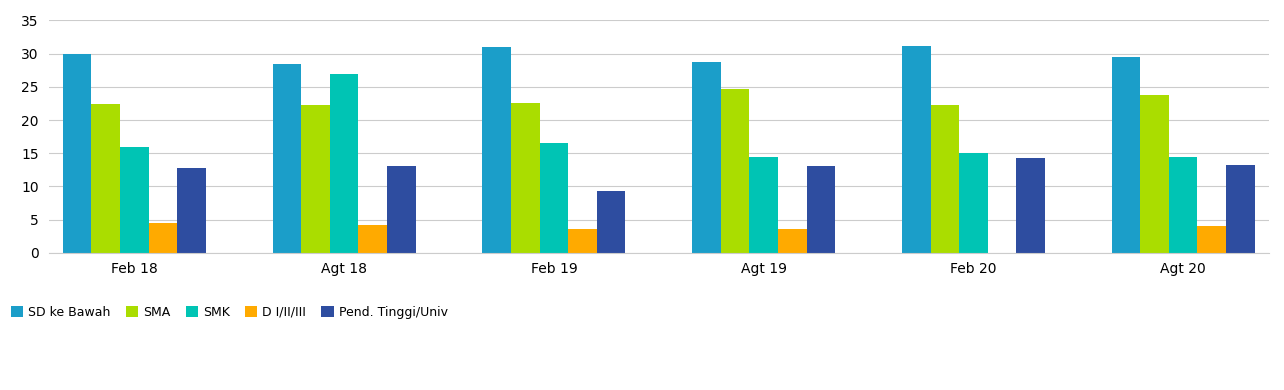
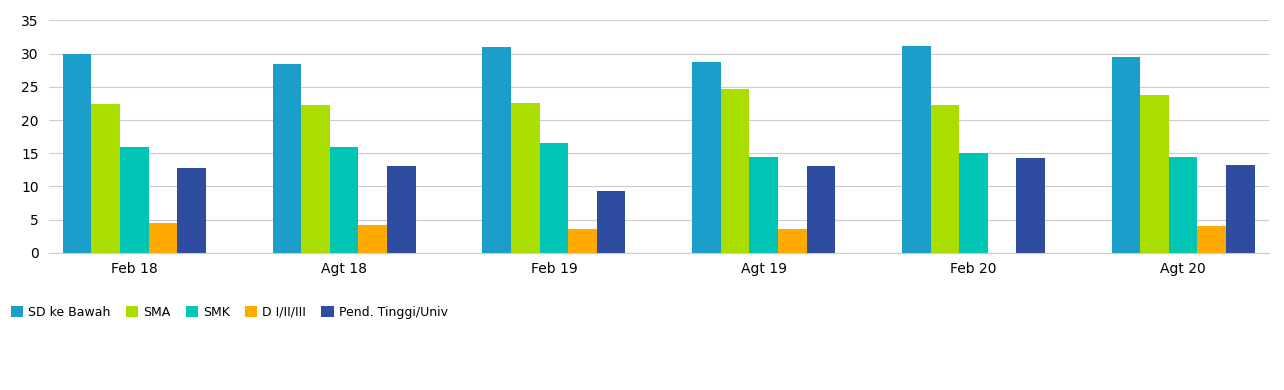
SMK/Agt 18: 27.0 -> 16.0
